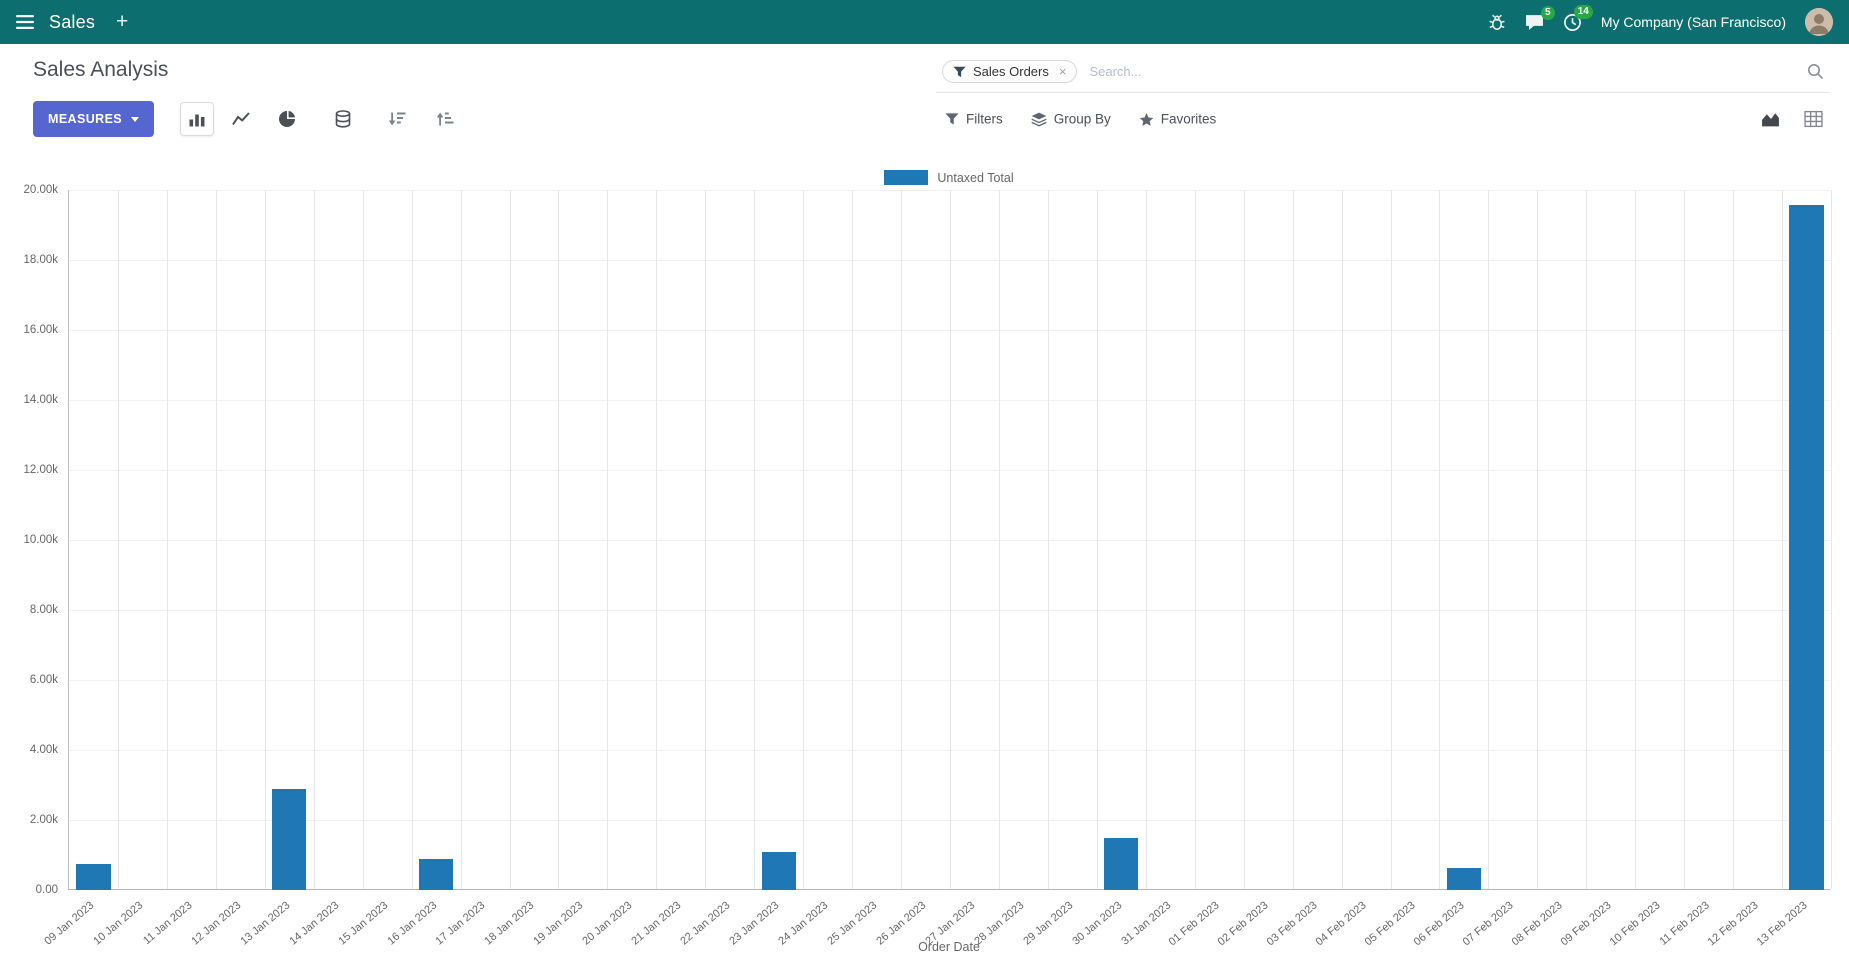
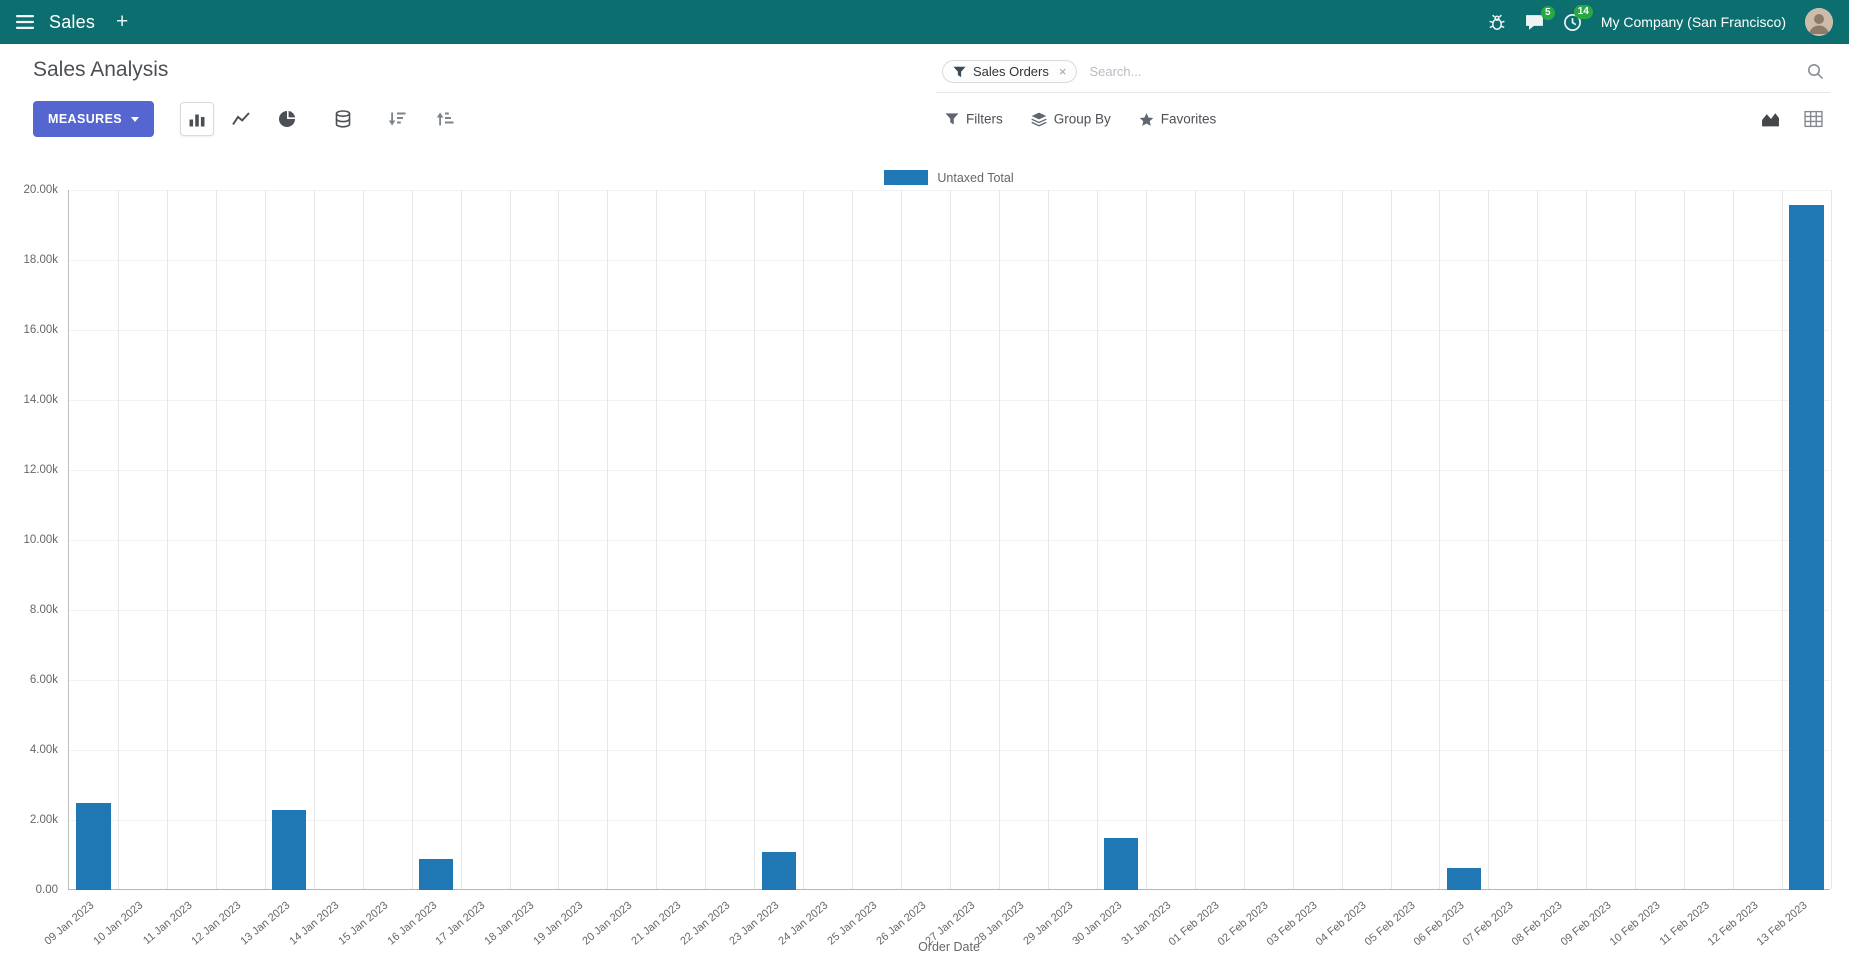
09 Jan 2023: 0.8k -> 2.5k
13 Jan 2023: 2.9k -> 2.3k
